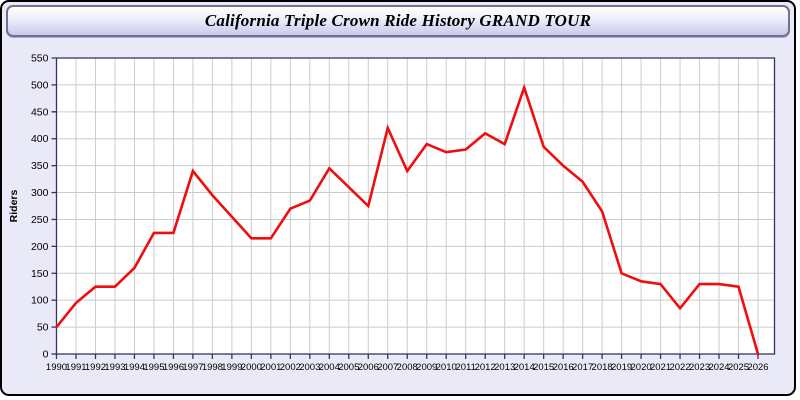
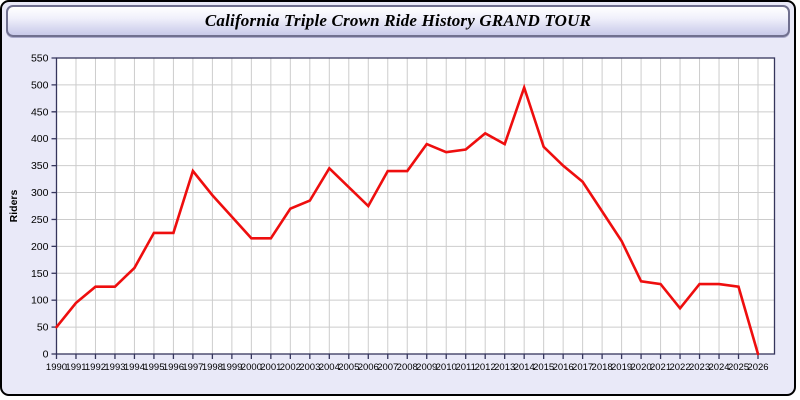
2007: 420 -> 340
2019: 150 -> 210
